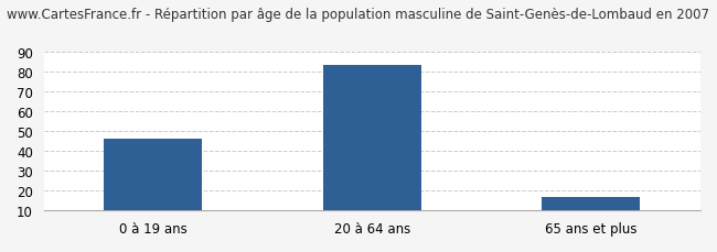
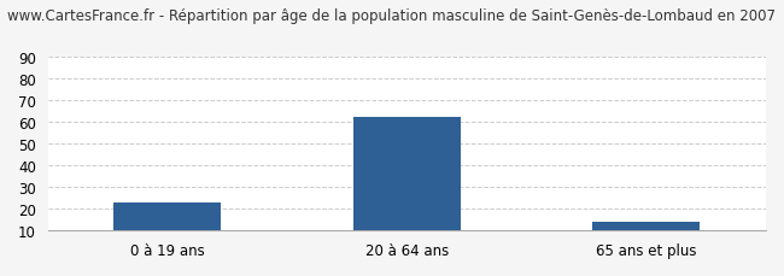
0 à 19 ans: 46 -> 23
20 à 64 ans: 83 -> 62
65 ans et plus: 17 -> 14
